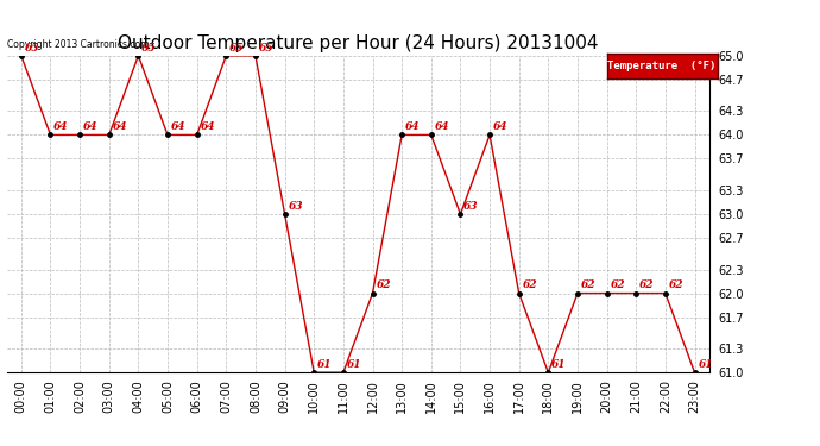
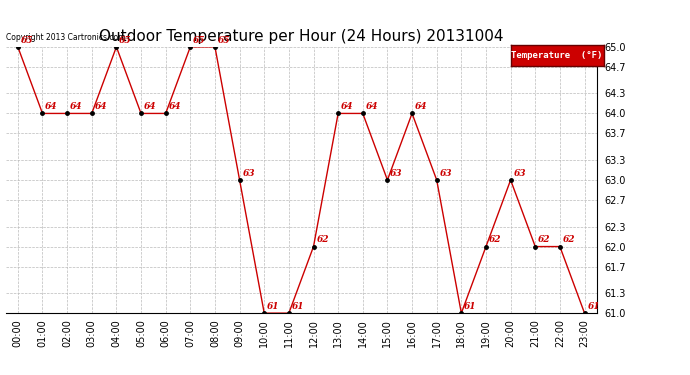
17:00: 62 -> 63
20:00: 62 -> 63
